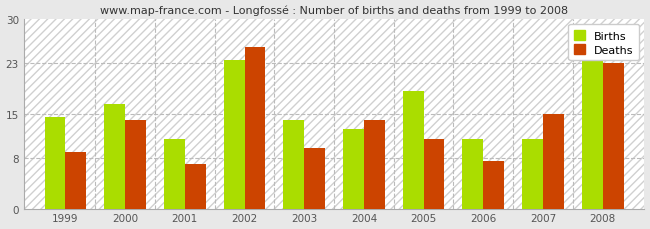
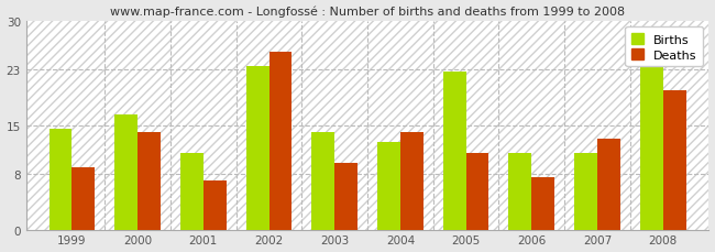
Births/2005: 18.5 -> 22.6
Deaths/2007: 15.0 -> 13.0
Deaths/2008: 23.0 -> 20.0
